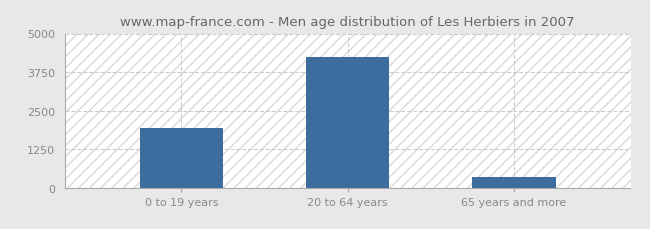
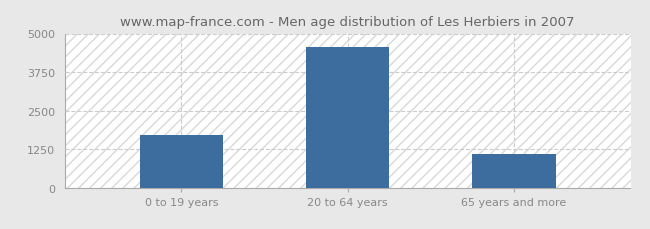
0 to 19 years: 1950 -> 1700
20 to 64 years: 4250 -> 4550
65 years and more: 350 -> 1100
